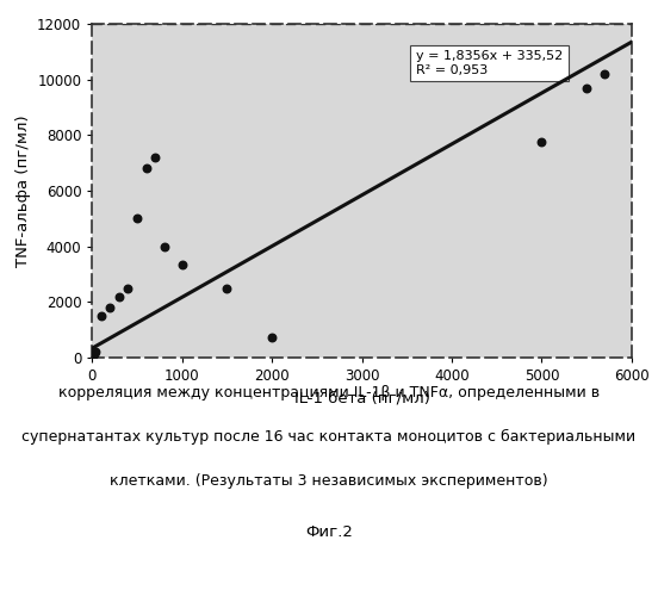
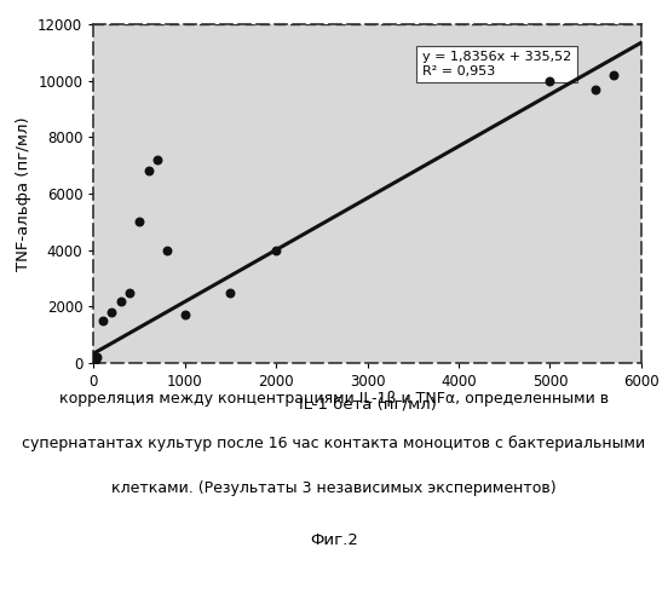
1000: 3350 -> 1700
2000: 750 -> 4000
5000: 7750 -> 10000
